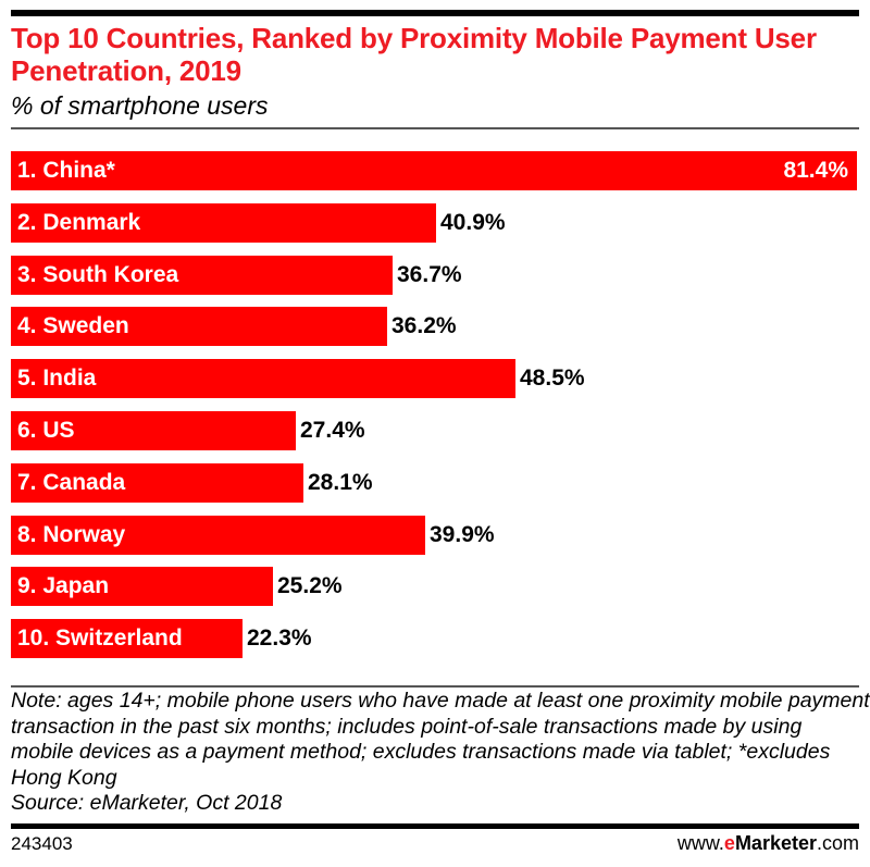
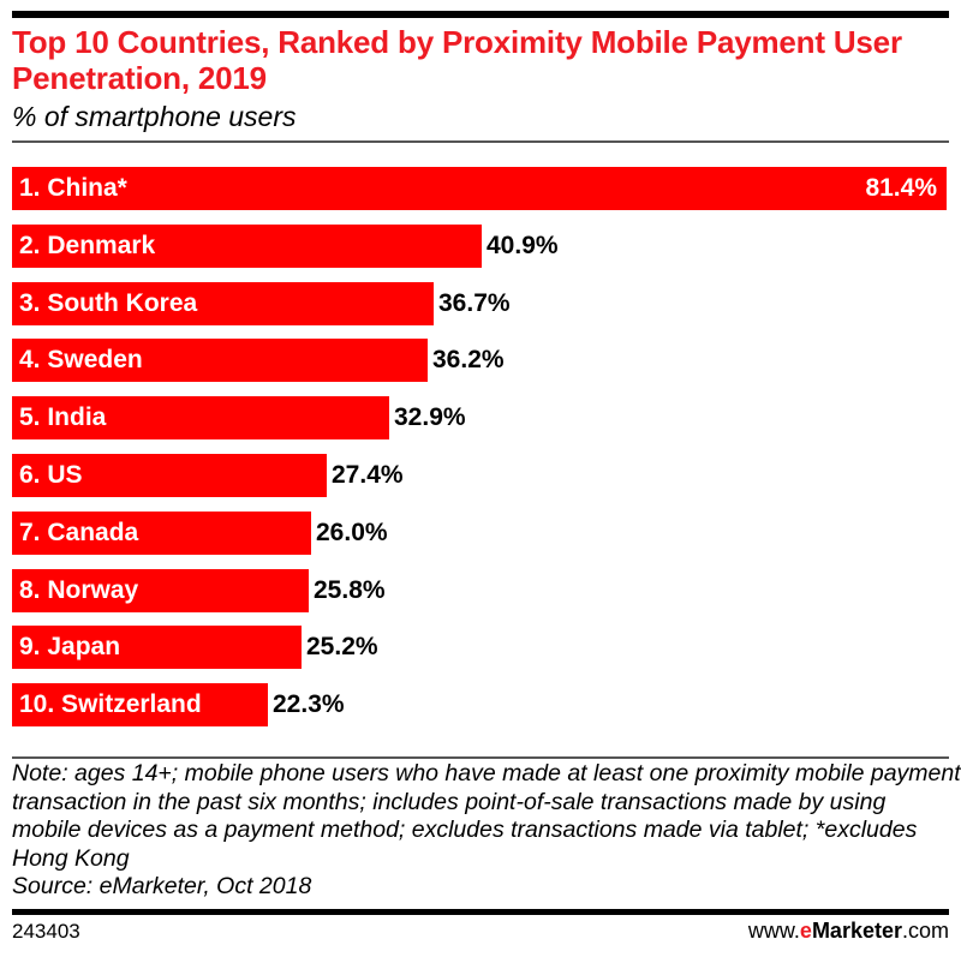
5. India: 48.5% -> 32.9%
7. Canada: 28.1% -> 26.0%
8. Norway: 39.9% -> 25.8%
